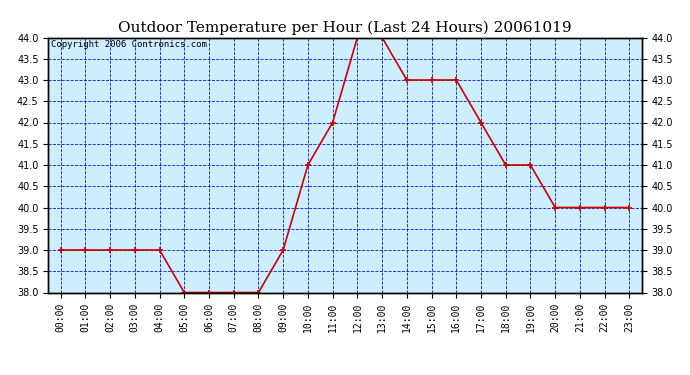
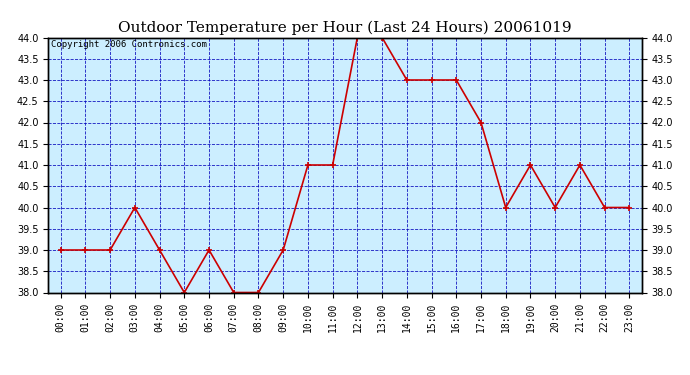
03:00: 39 -> 40
06:00: 38 -> 39
11:00: 42 -> 41
18:00: 41 -> 40
21:00: 40 -> 41
